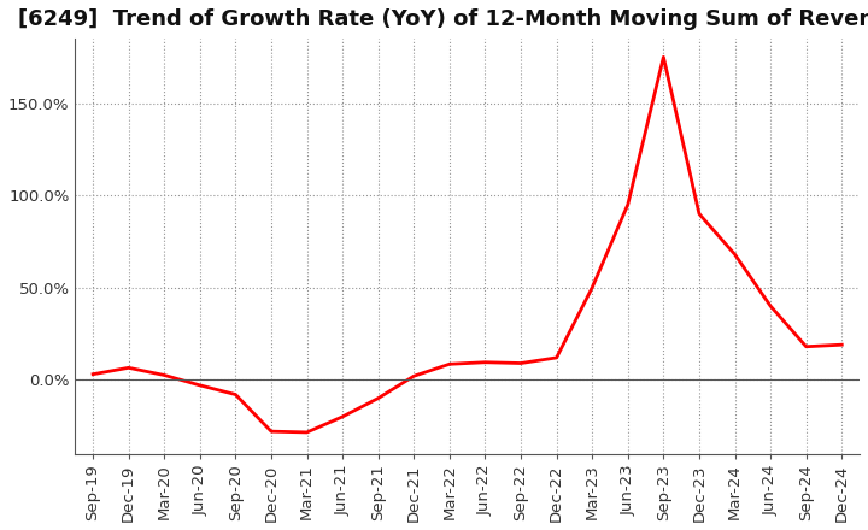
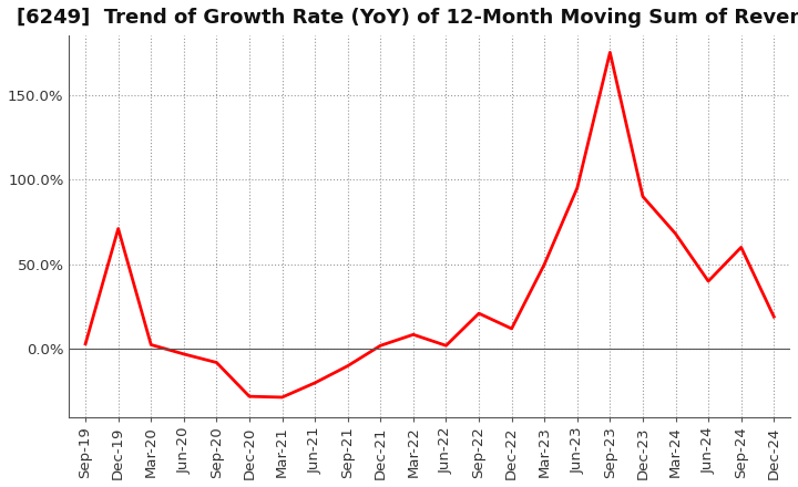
Dec-19: 6% -> 71%
Jun-22: 10% -> 2%
Sep-22: 9% -> 21%
Sep-24: 18% -> 60%
